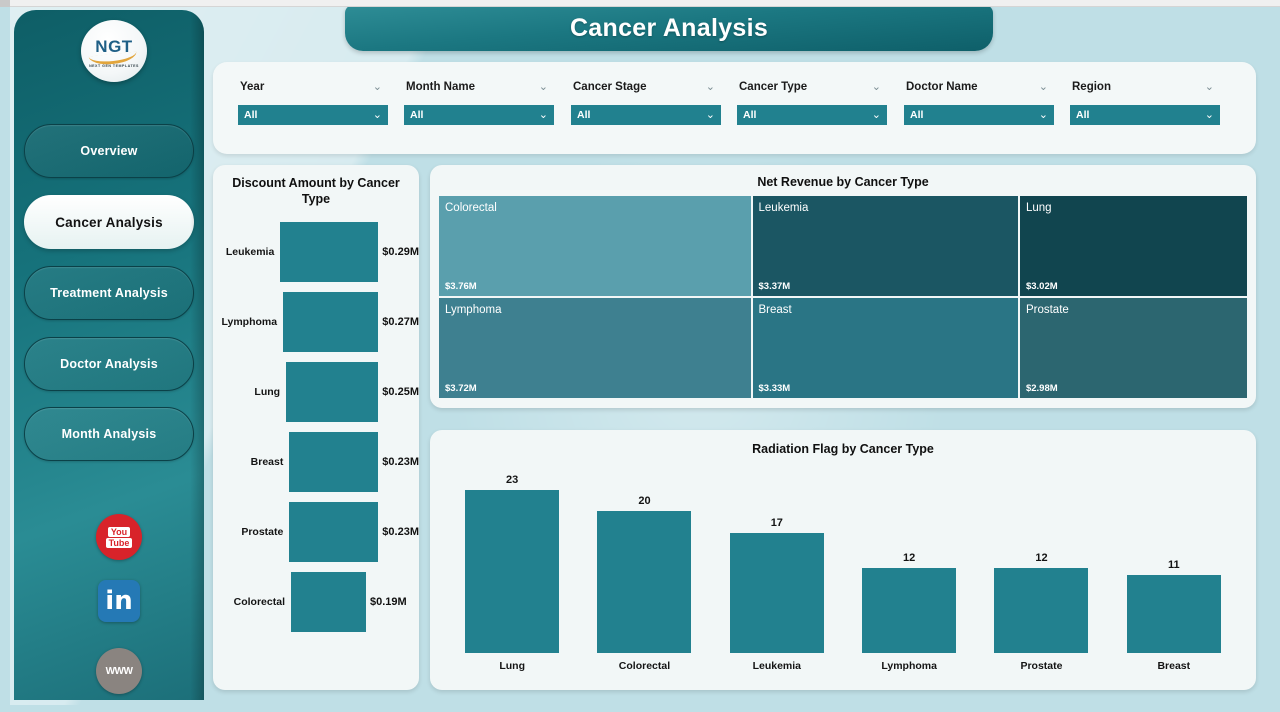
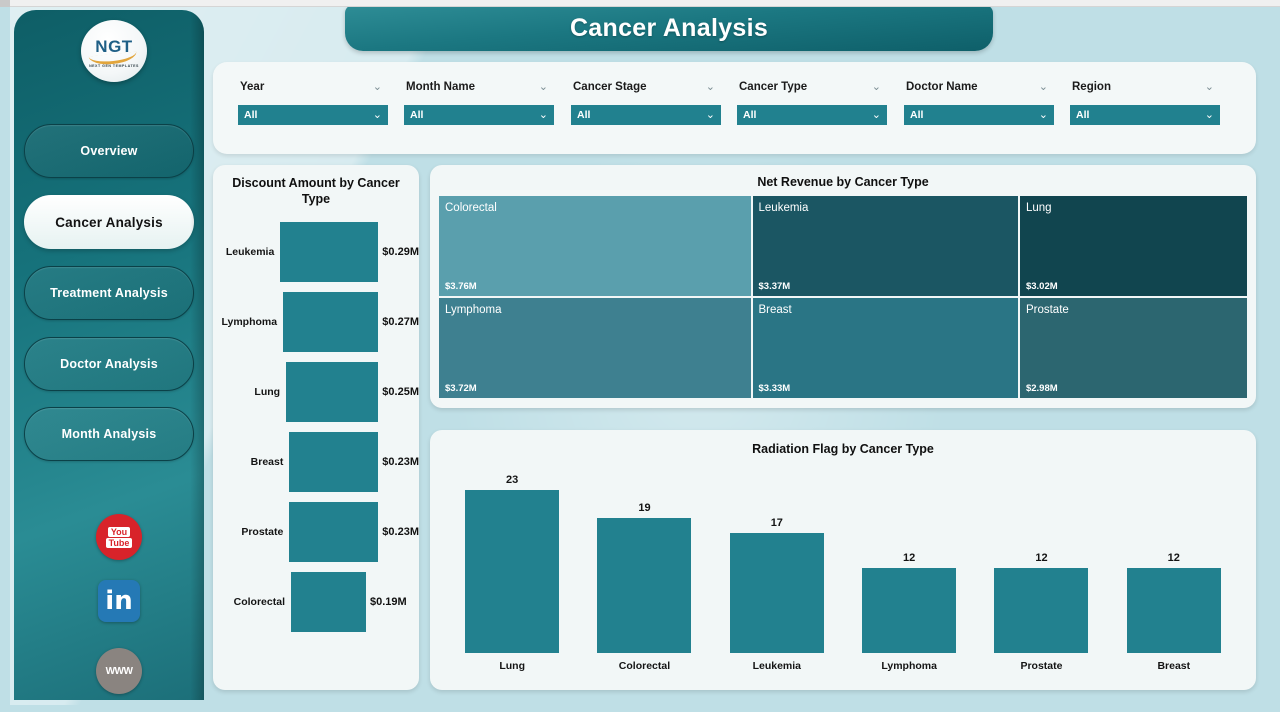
Radiation Flag by Cancer Type/Colorectal: 20 -> 19
Radiation Flag by Cancer Type/Breast: 11 -> 12
